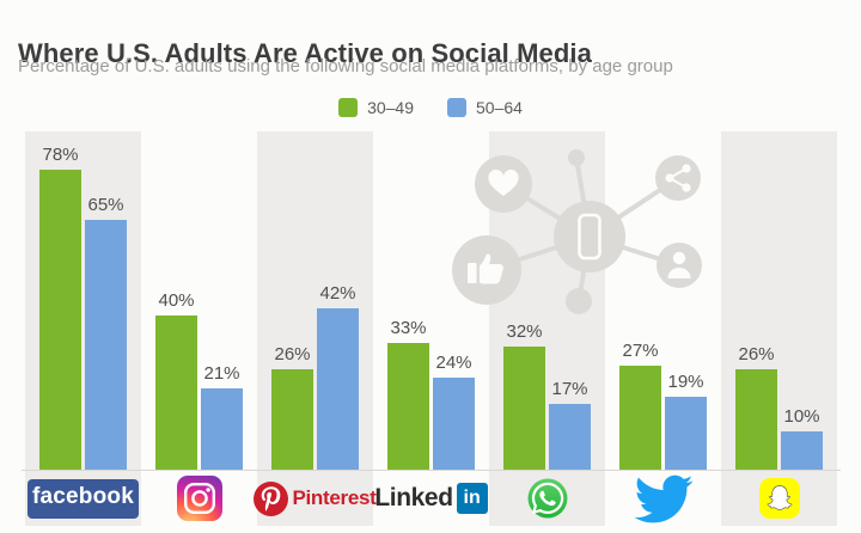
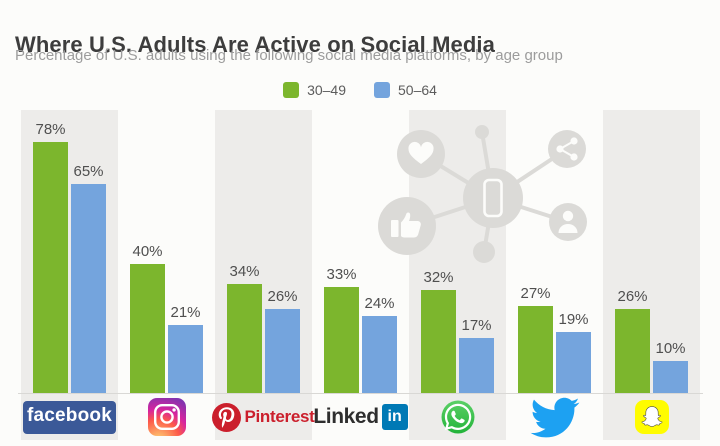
30–49/Pinterest: 26% -> 34%
50–64/Pinterest: 42% -> 26%
